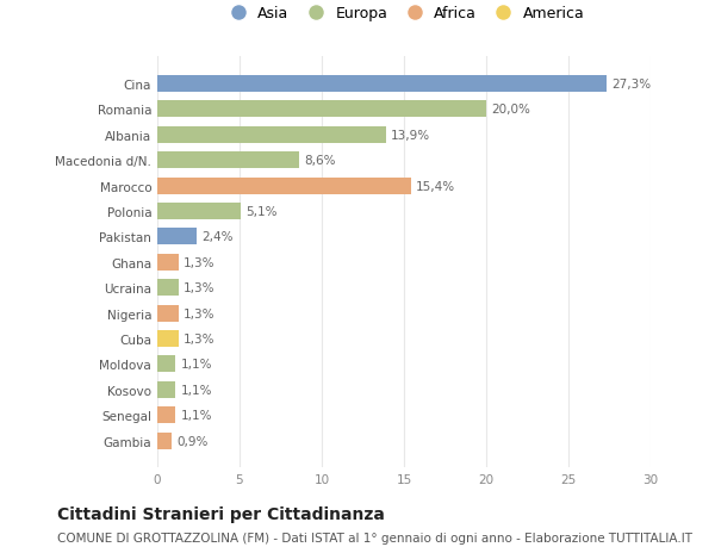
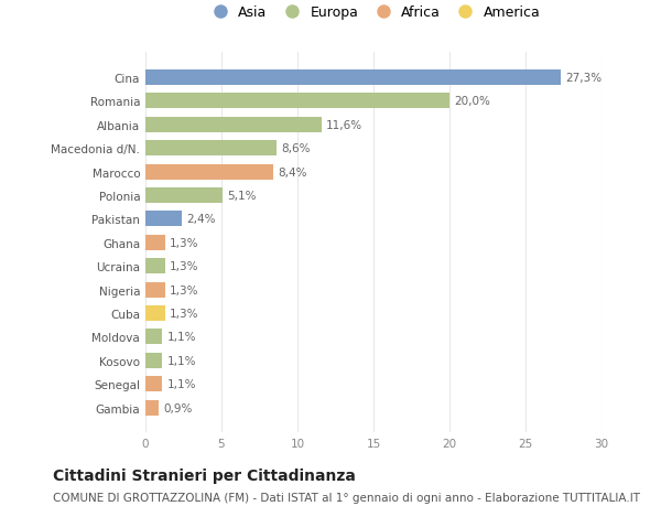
Albania: 13,9% -> 11,6%
Marocco: 15,4% -> 8,4%
